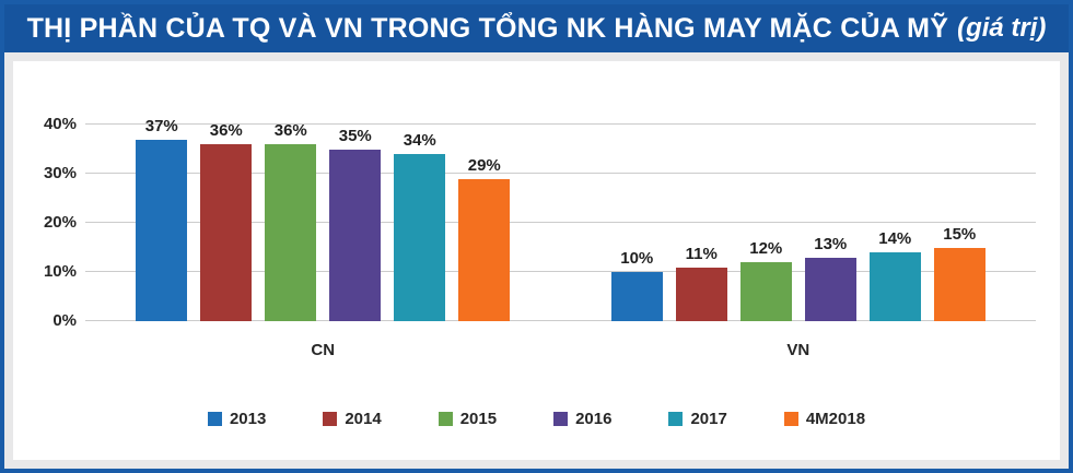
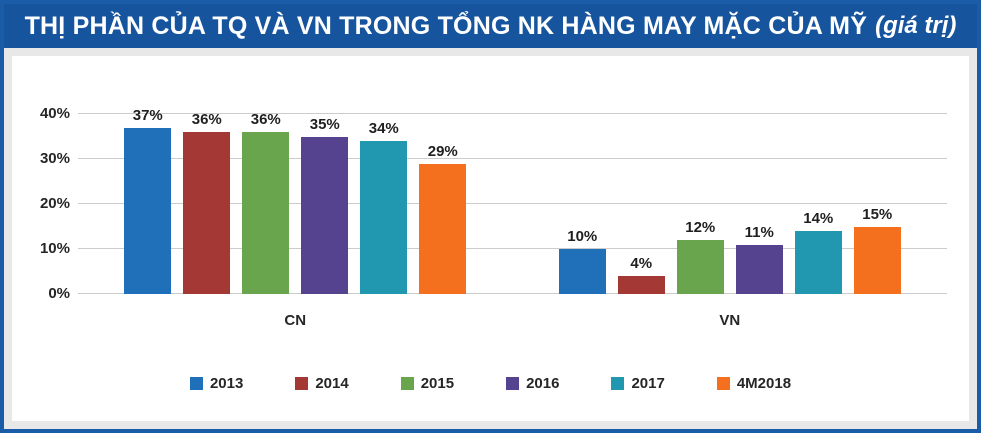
2014/VN: 11% -> 4%
2016/VN: 13% -> 11%
